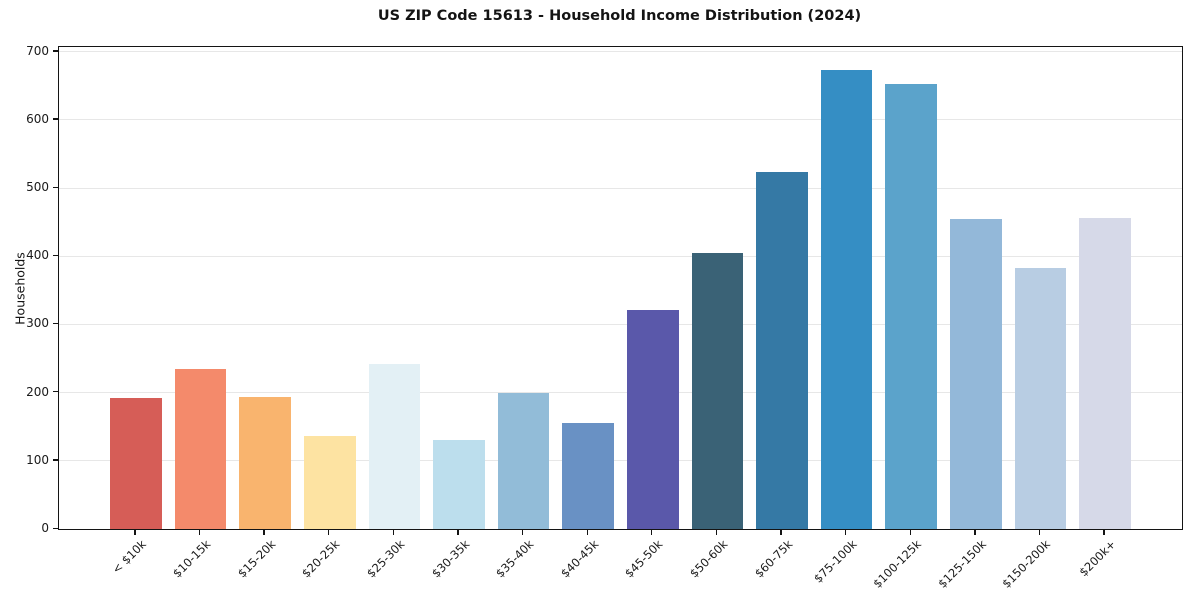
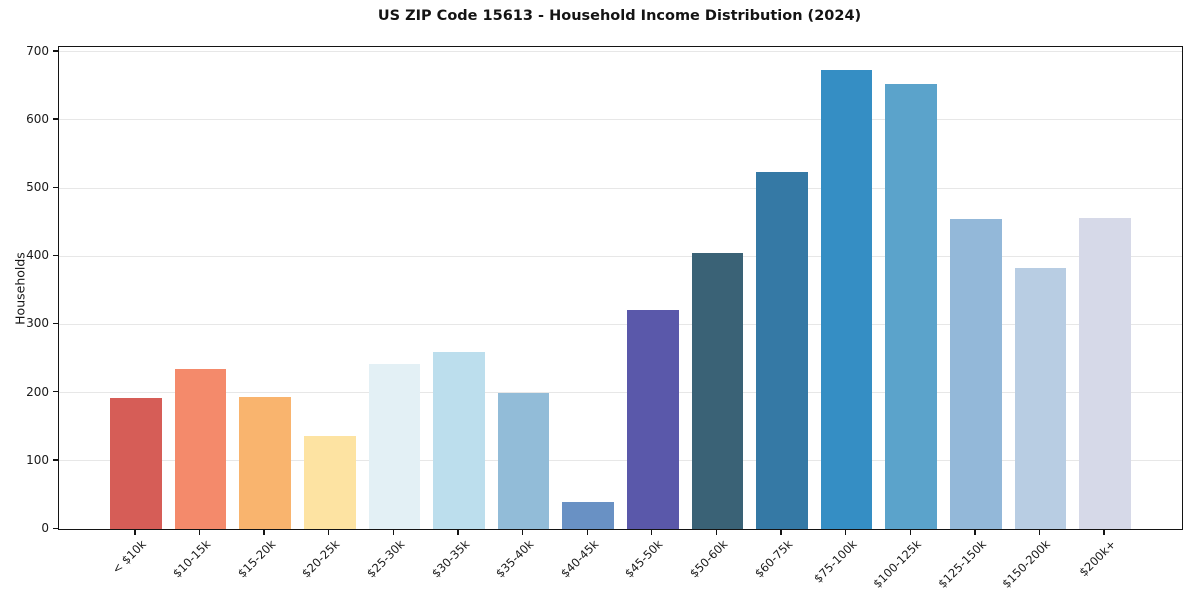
$30-35k: 130 -> 260
$40-45k: 160 -> 40
